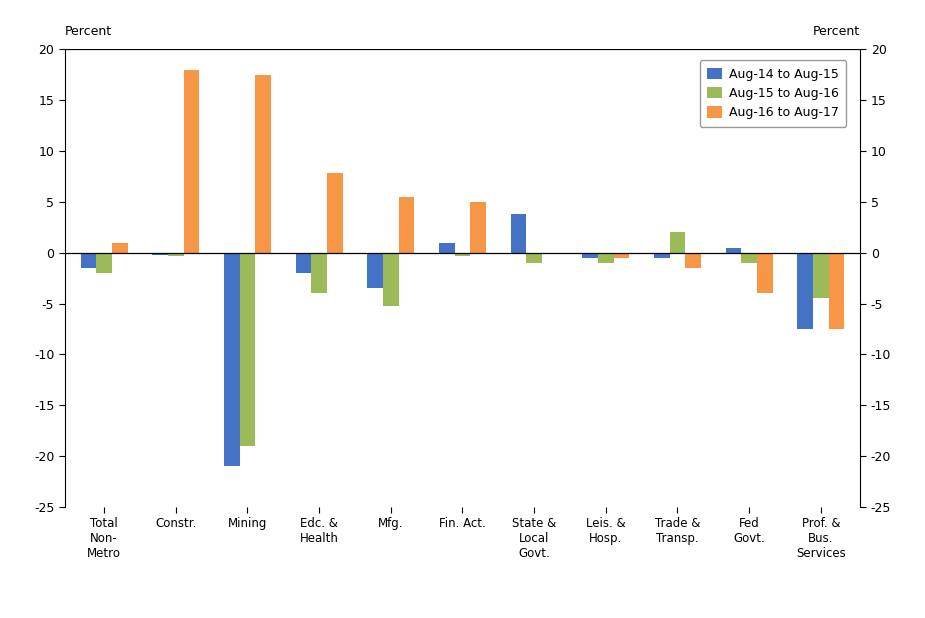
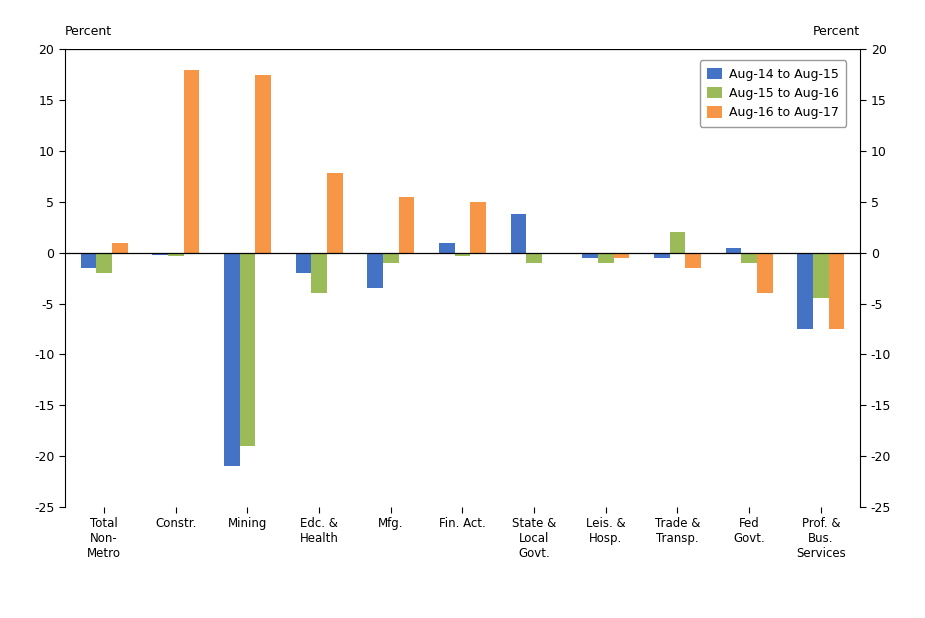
Aug-15 to Aug-16/Mfg.: -5.2 -> -1.0
